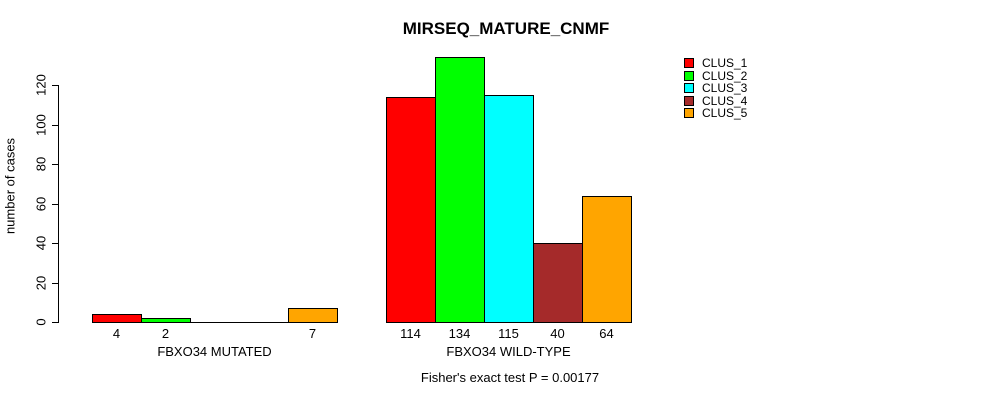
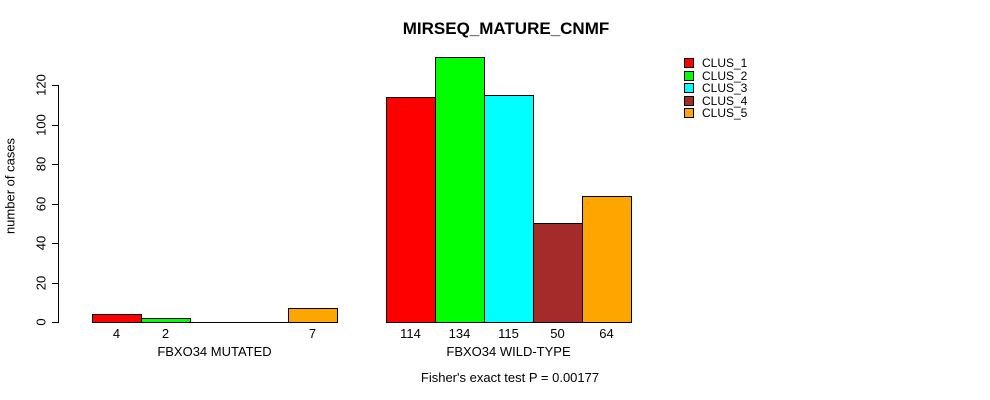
CLUS_4/FBXO34 WILD-TYPE: 40 -> 50
